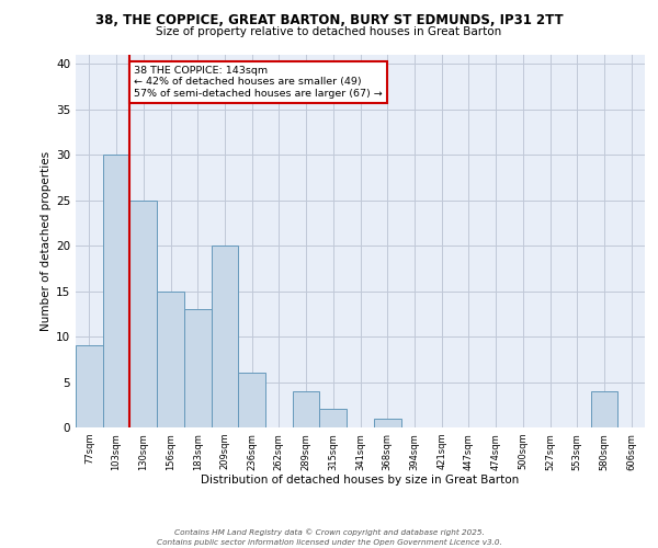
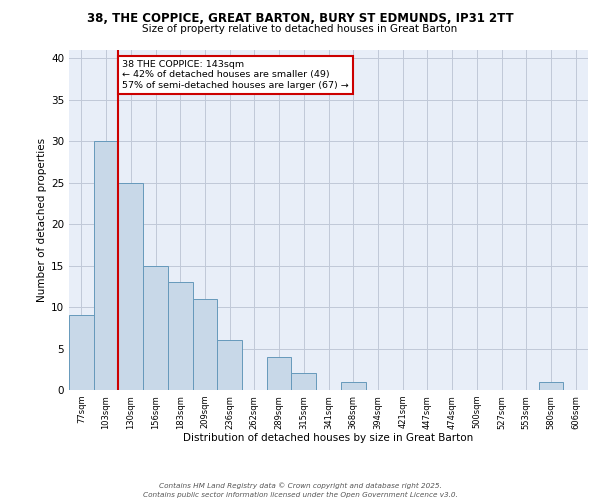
209sqm: 20 -> 11
580sqm: 4 -> 1
